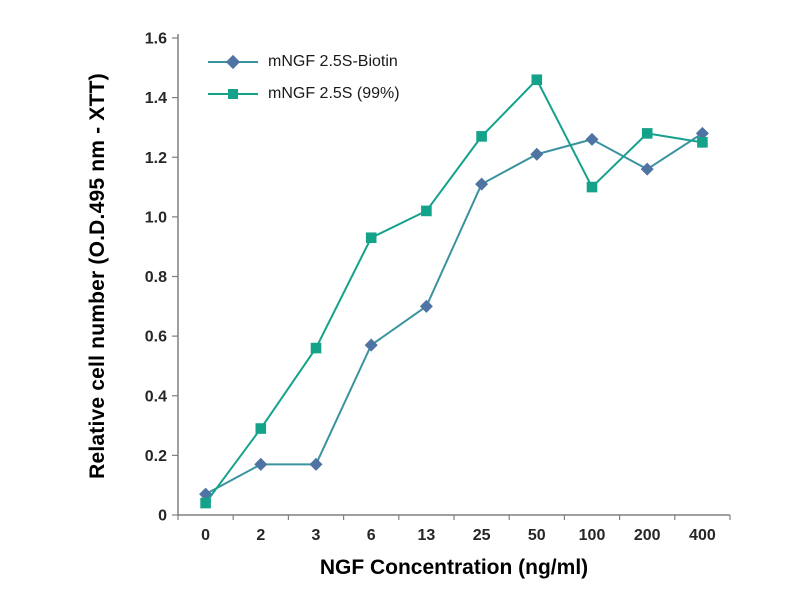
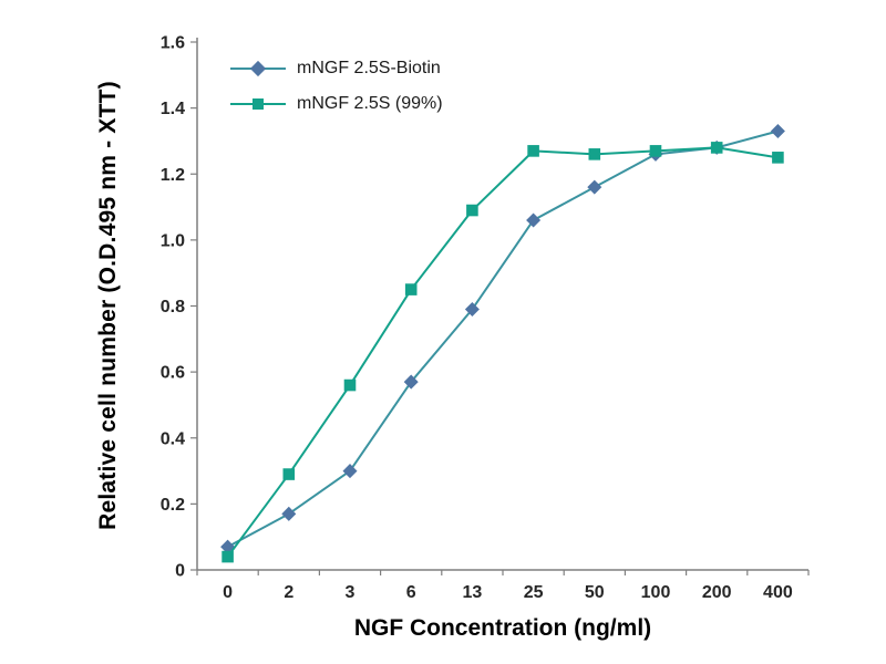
mNGF 2.5S-Biotin/3: 0.17 -> 0.30
mNGF 2.5S (99%)/6: 0.93 -> 0.85
mNGF 2.5S-Biotin/13: 0.70 -> 0.79
mNGF 2.5S (99%)/13: 1.02 -> 1.09
mNGF 2.5S-Biotin/25: 1.11 -> 1.06
mNGF 2.5S-Biotin/50: 1.21 -> 1.16
mNGF 2.5S (99%)/50: 1.46 -> 1.26
mNGF 2.5S (99%)/100: 1.10 -> 1.27
mNGF 2.5S-Biotin/200: 1.16 -> 1.28
mNGF 2.5S-Biotin/400: 1.28 -> 1.33
